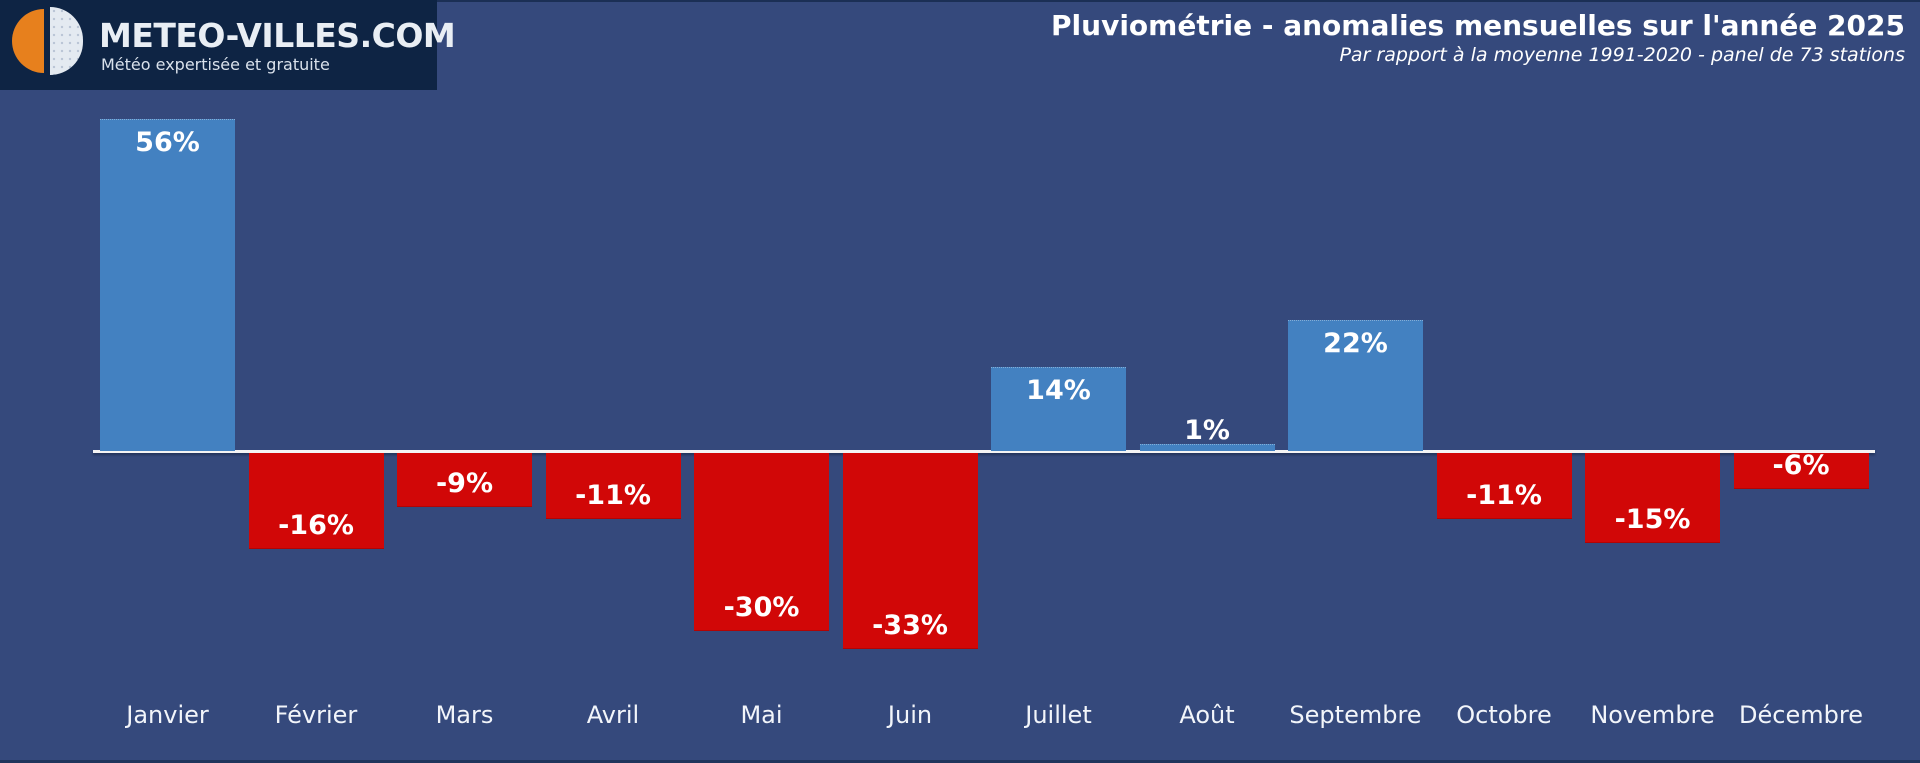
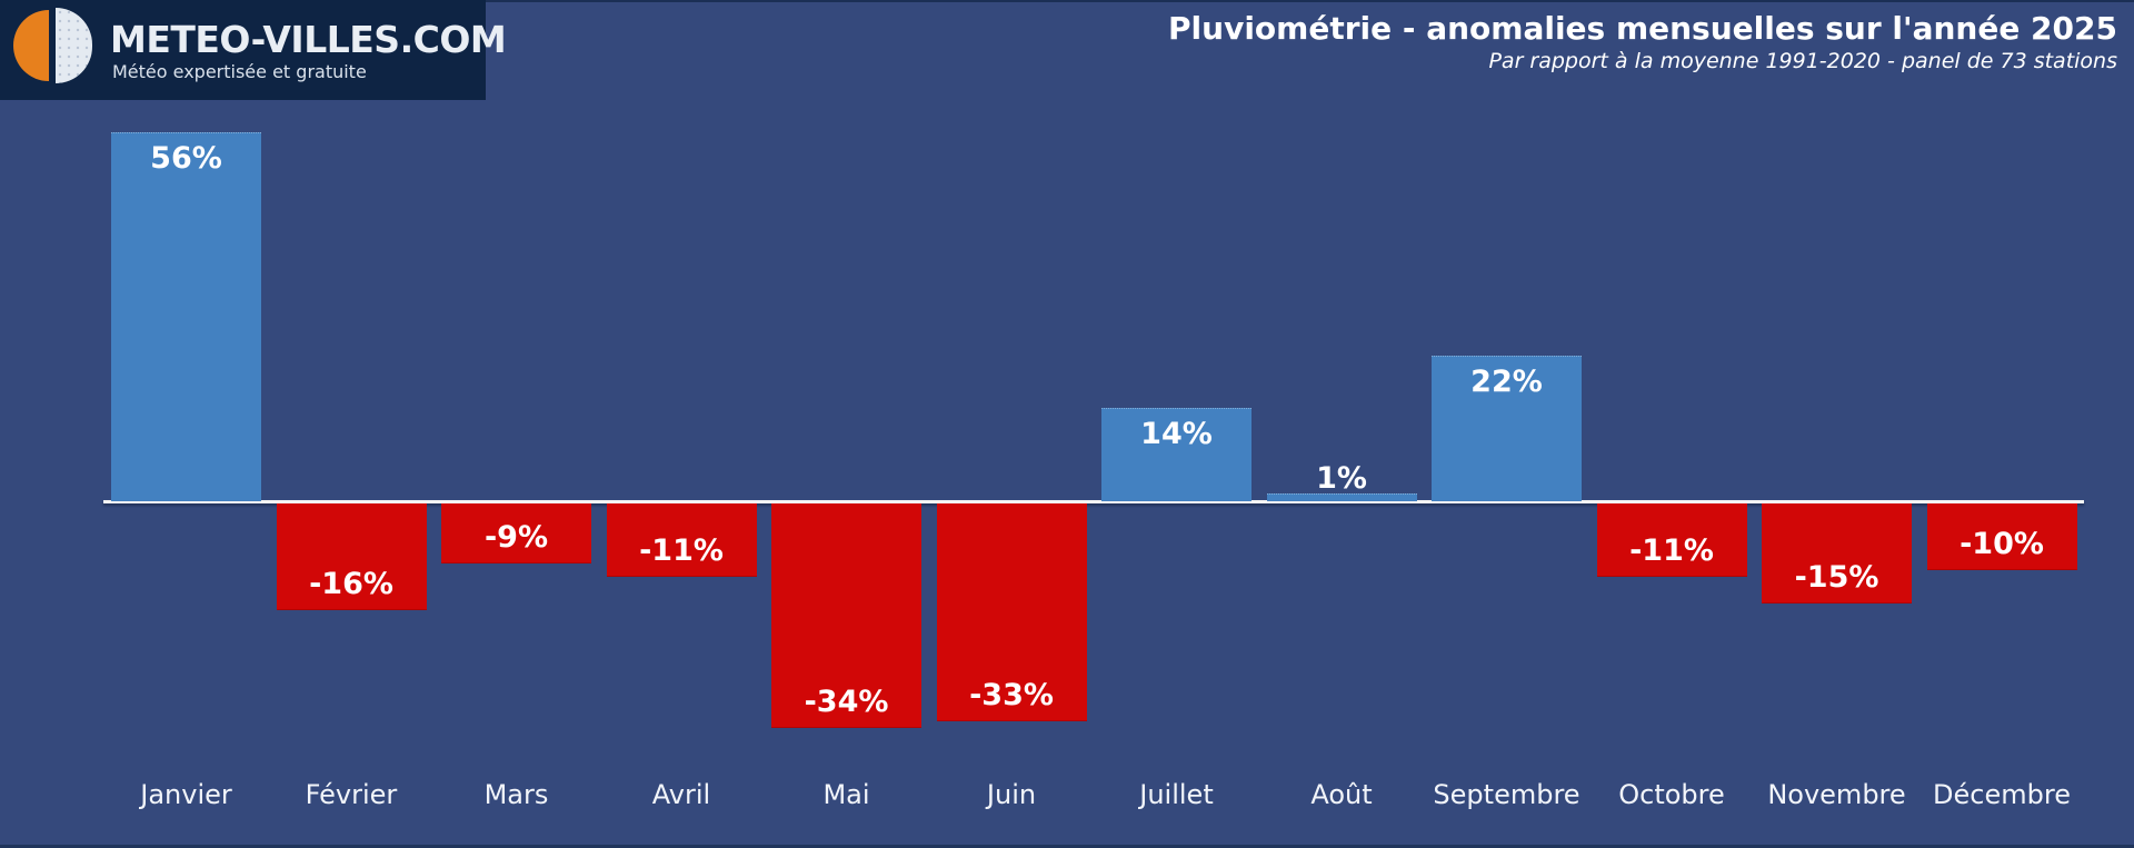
Mai: -30% -> -34%
Décembre: -6% -> -10%
